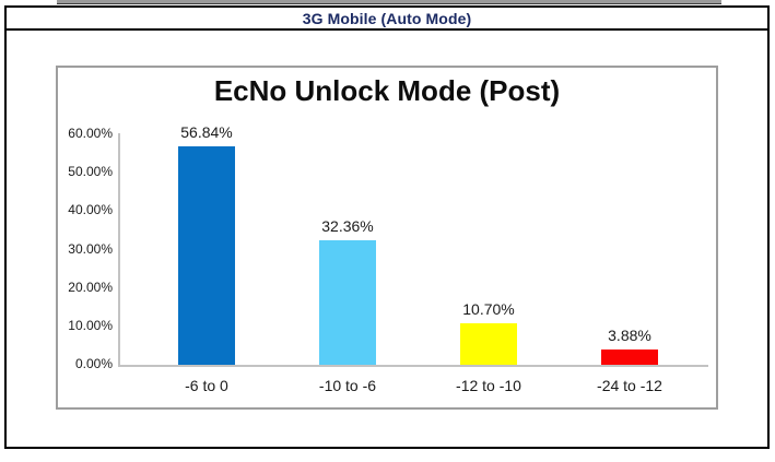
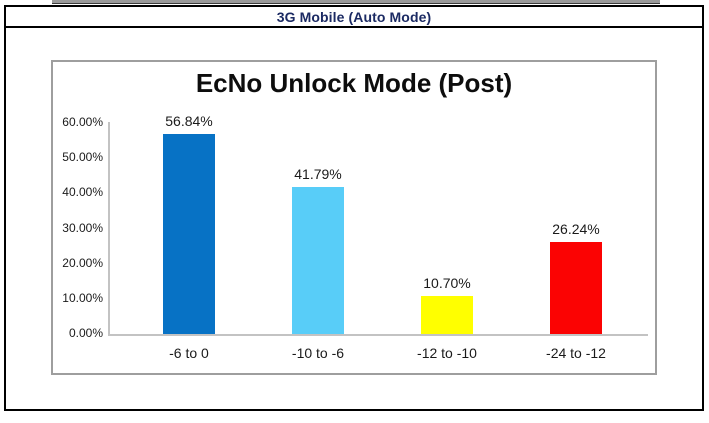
-10 to -6: 32.36% -> 41.79%
-24 to -12: 3.88% -> 26.24%
